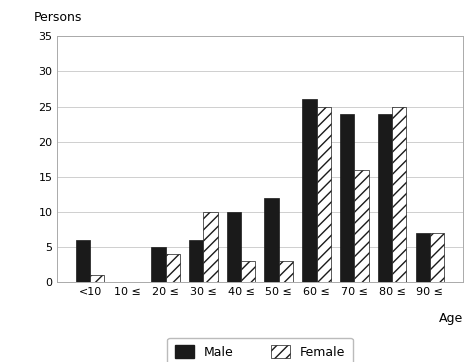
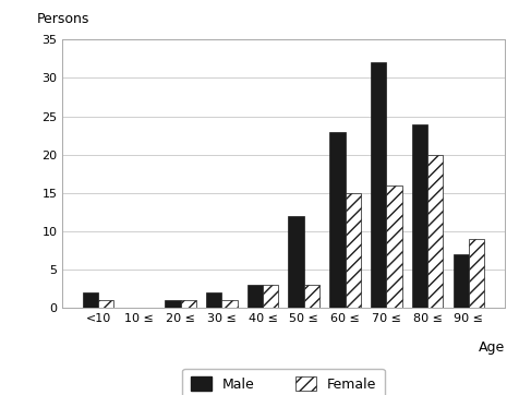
Male/<10: 6 -> 2
Male/20 ≤: 5 -> 1
Female/20 ≤: 4 -> 1
Male/30 ≤: 6 -> 2
Female/30 ≤: 10 -> 1
Male/40 ≤: 10 -> 3
Male/60 ≤: 26 -> 23
Female/60 ≤: 25 -> 15
Male/70 ≤: 24 -> 32
Female/80 ≤: 25 -> 20
Female/90 ≤: 7 -> 9
